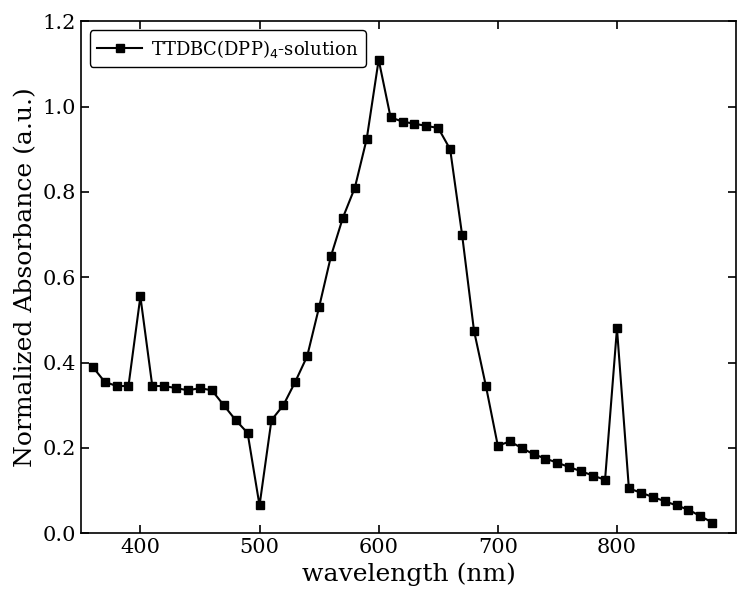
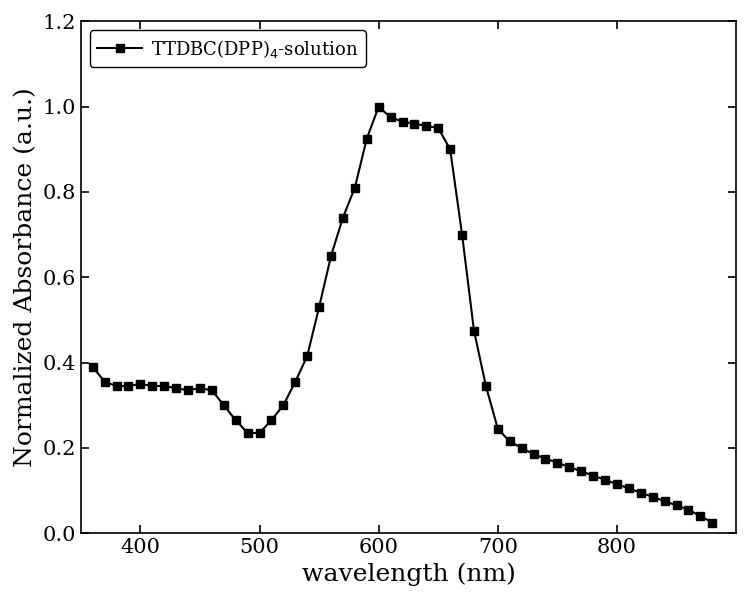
400: 0.555 -> 0.350
500: 0.065 -> 0.235
600: 1.110 -> 1.000
700: 0.205 -> 0.245
800: 0.480 -> 0.115
